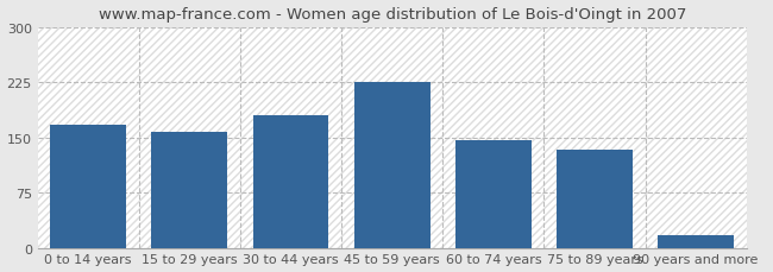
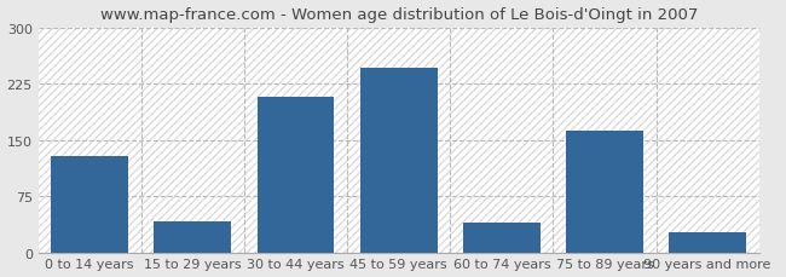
0 to 14 years: 168 -> 128
15 to 29 years: 157 -> 42
30 to 44 years: 180 -> 208
45 to 59 years: 226 -> 246
60 to 74 years: 147 -> 40
75 to 89 years: 133 -> 162
90 years and more: 17 -> 26
